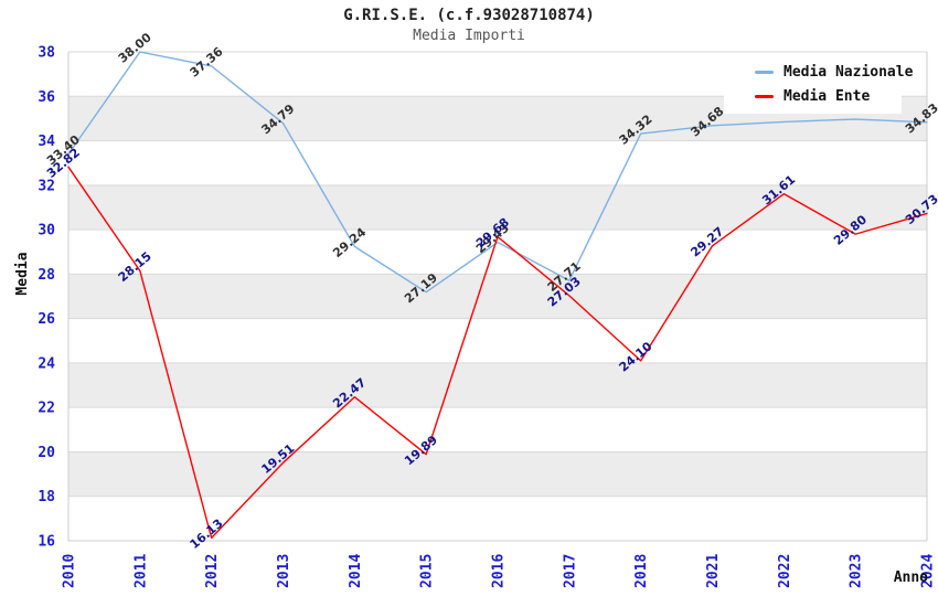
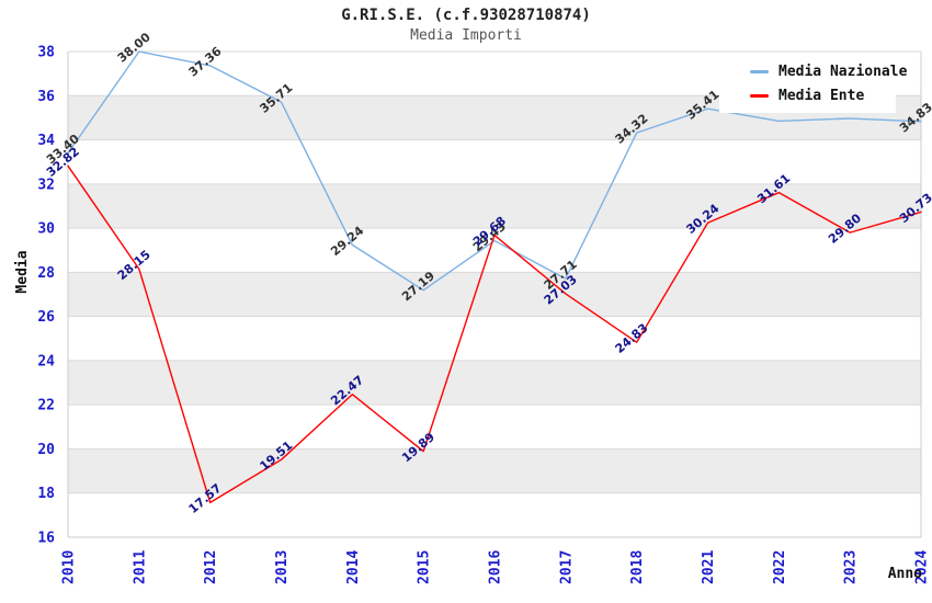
Media Ente/2012: 16.13 -> 17.57
Media Nazionale/2013: 34.79 -> 35.71
Media Ente/2018: 24.10 -> 24.83
Media Nazionale/2021: 34.68 -> 35.41
Media Ente/2021: 29.27 -> 30.24
